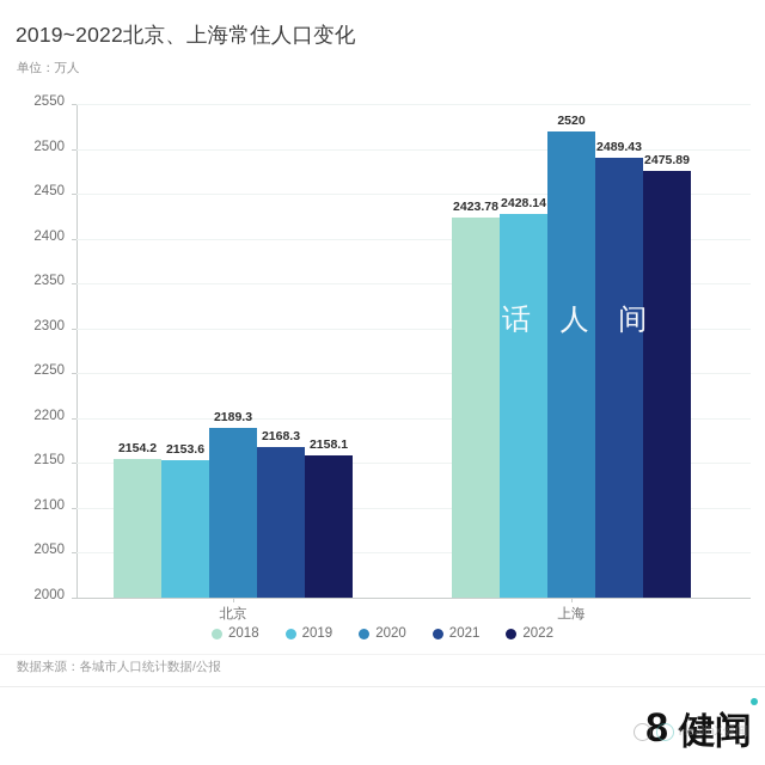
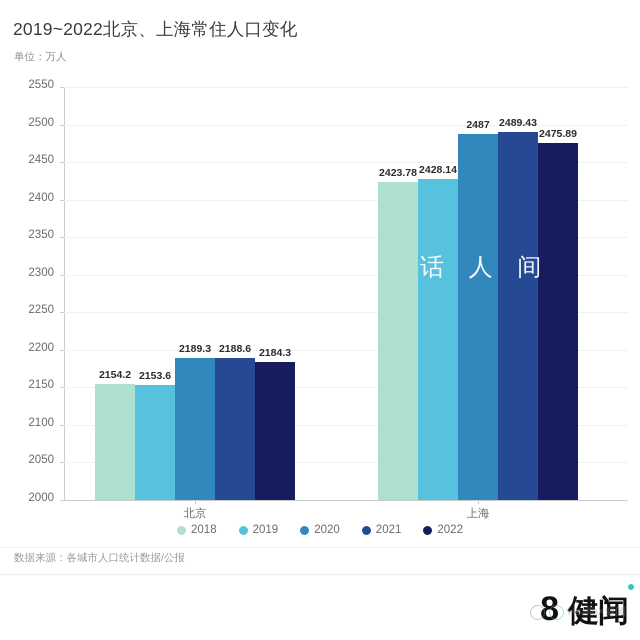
2021/北京: 2168.3 -> 2188.6
2022/北京: 2158.1 -> 2184.3
2020/上海: 2520 -> 2487
